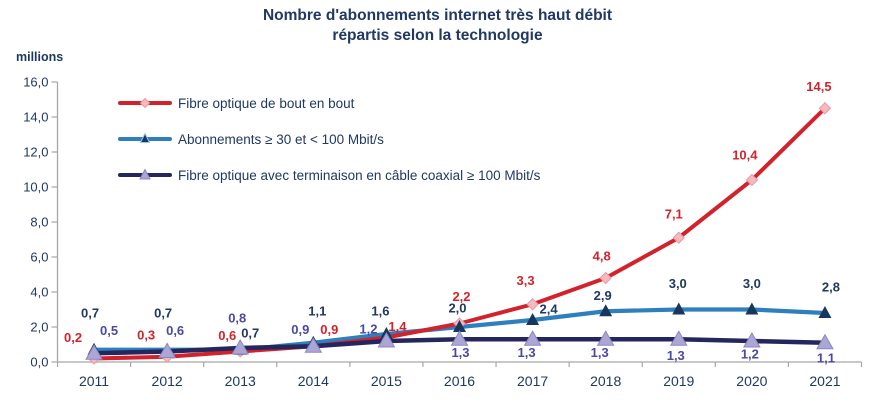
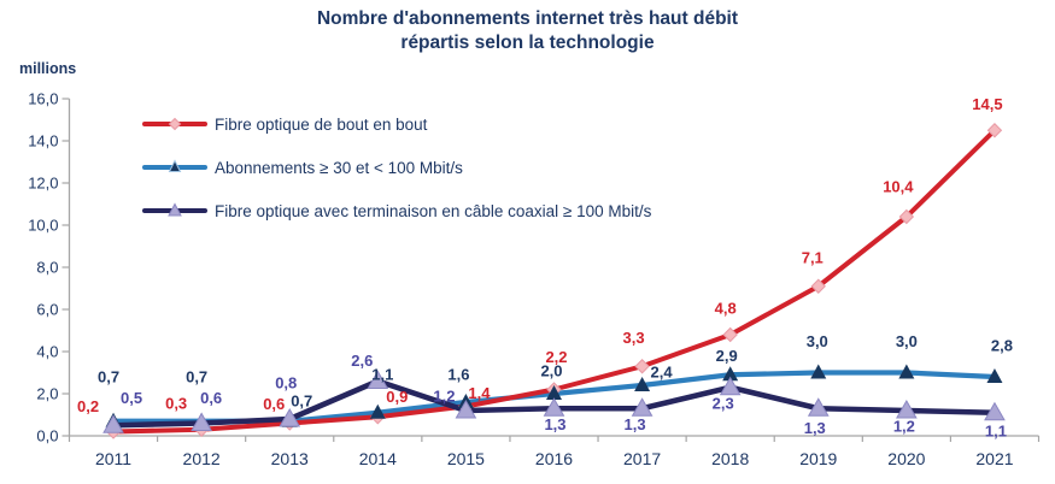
Fibre optique avec terminaison en câble coaxial ≥ 100 Mbit/s/2014: 0,9 -> 2,6
Fibre optique avec terminaison en câble coaxial ≥ 100 Mbit/s/2018: 1,3 -> 2,3
